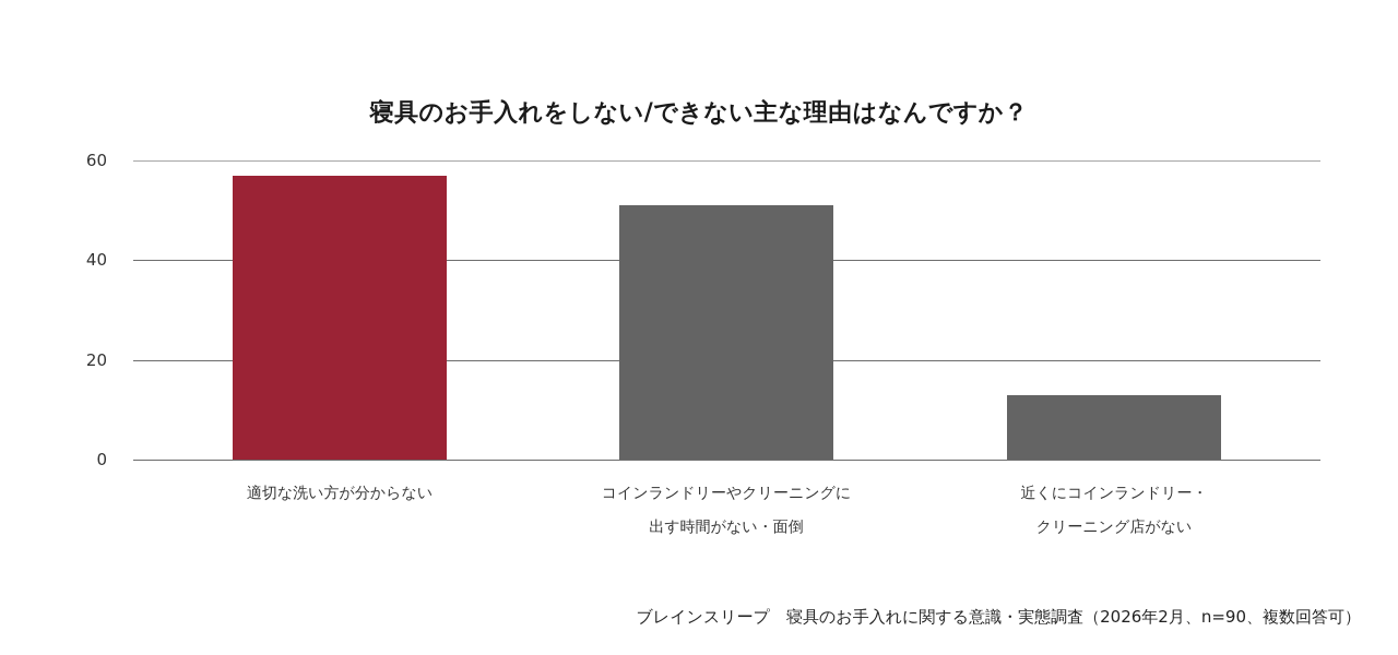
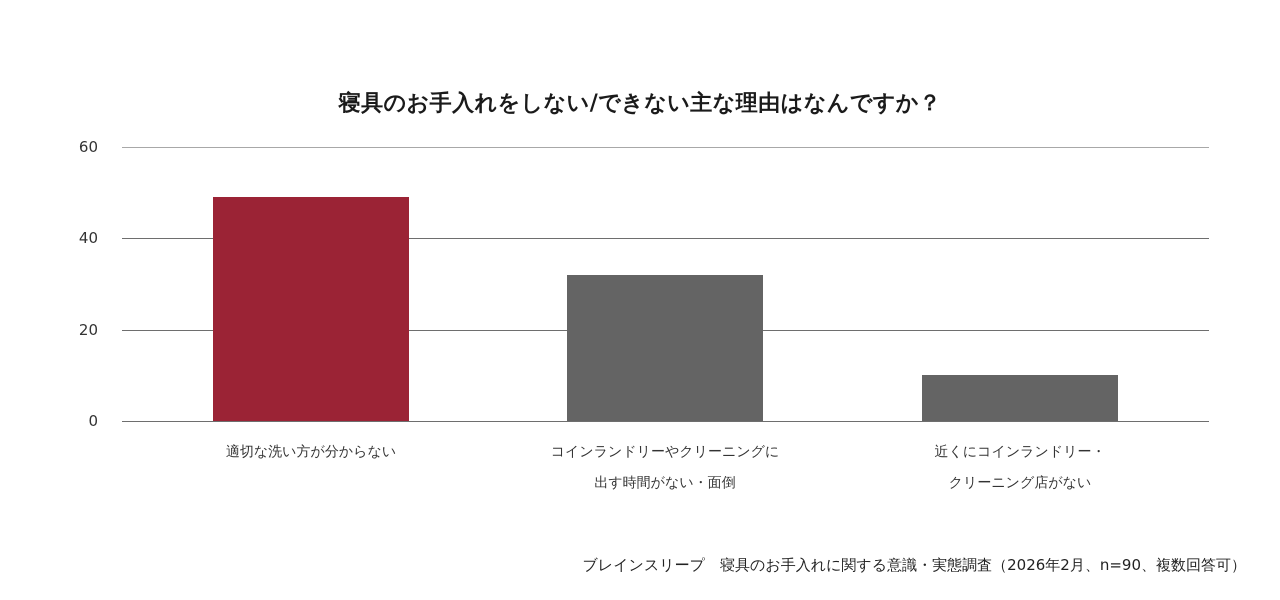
適切な洗い方が分からない: 57 -> 49
コインランドリーやクリーニングに出す時間がない・面倒: 51 -> 32
近くにコインランドリー・クリーニング店がない: 13 -> 10
